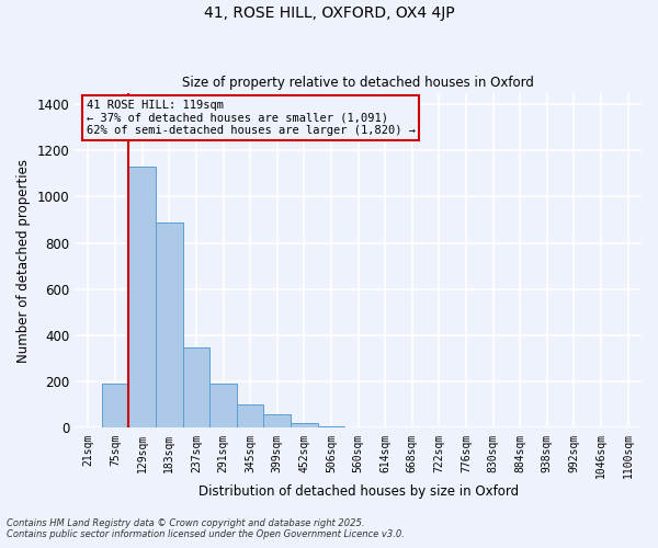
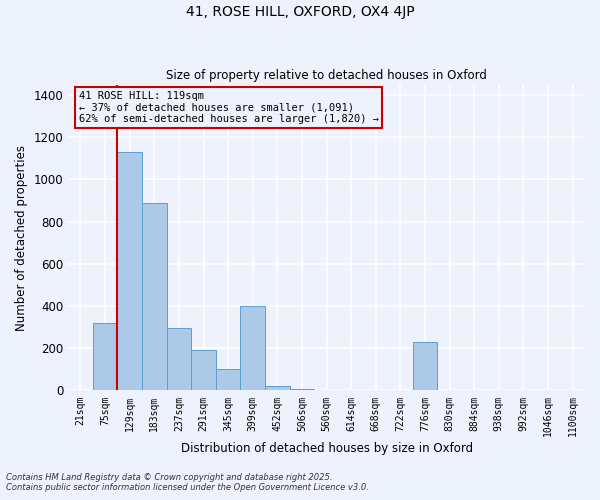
75sqm: 190 -> 320
237sqm: 350 -> 295
399sqm: 60 -> 400
776sqm: 1 -> 230
